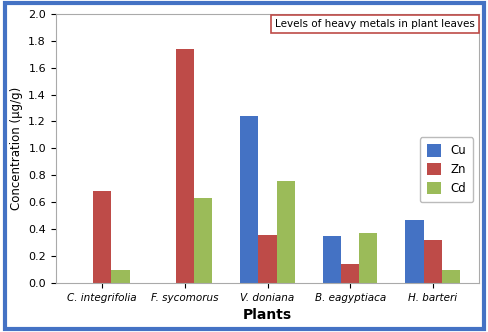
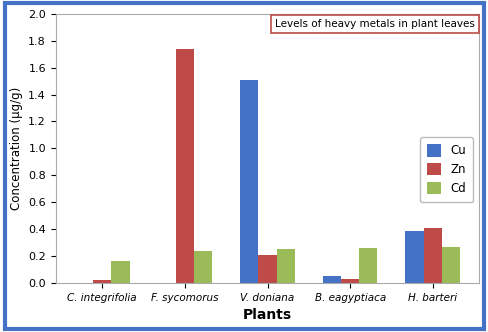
Zn/C. integrifolia: 0.68 -> 0.03
Cd/C. integrifolia: 0.10 -> 0.16
Cd/F. sycomorus: 0.63 -> 0.23
Cu/V. doniana: 1.24 -> 1.51
Zn/V. doniana: 0.36 -> 0.21
Cd/V. doniana: 0.76 -> 0.26
Cu/B. eagyptiaca: 0.35 -> 0.06
Zn/B. eagyptiaca: 0.14 -> 0.03
Cd/B. eagyptiaca: 0.37 -> 0.26
Cu/H. barteri: 0.47 -> 0.39
Zn/H. barteri: 0.32 -> 0.41
Cd/H. barteri: 0.10 -> 0.27
